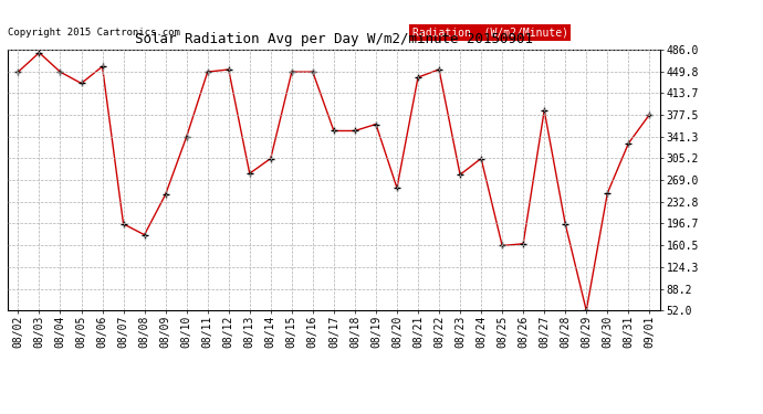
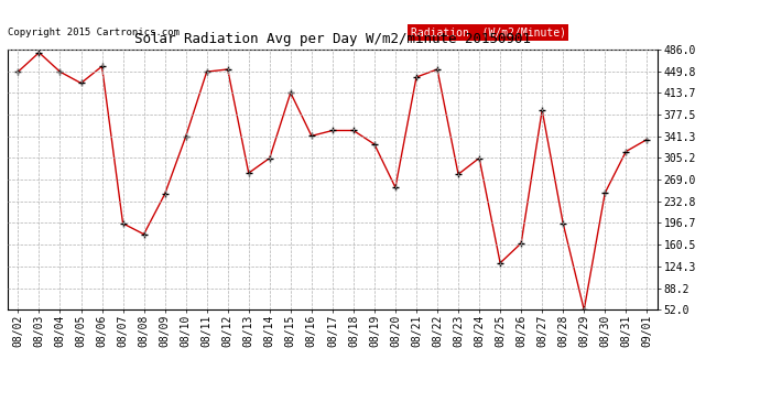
08/15: 449 -> 414
08/16: 449 -> 342
08/19: 362 -> 328
08/25: 160 -> 130
08/31: 330 -> 316
09/01: 378 -> 336
